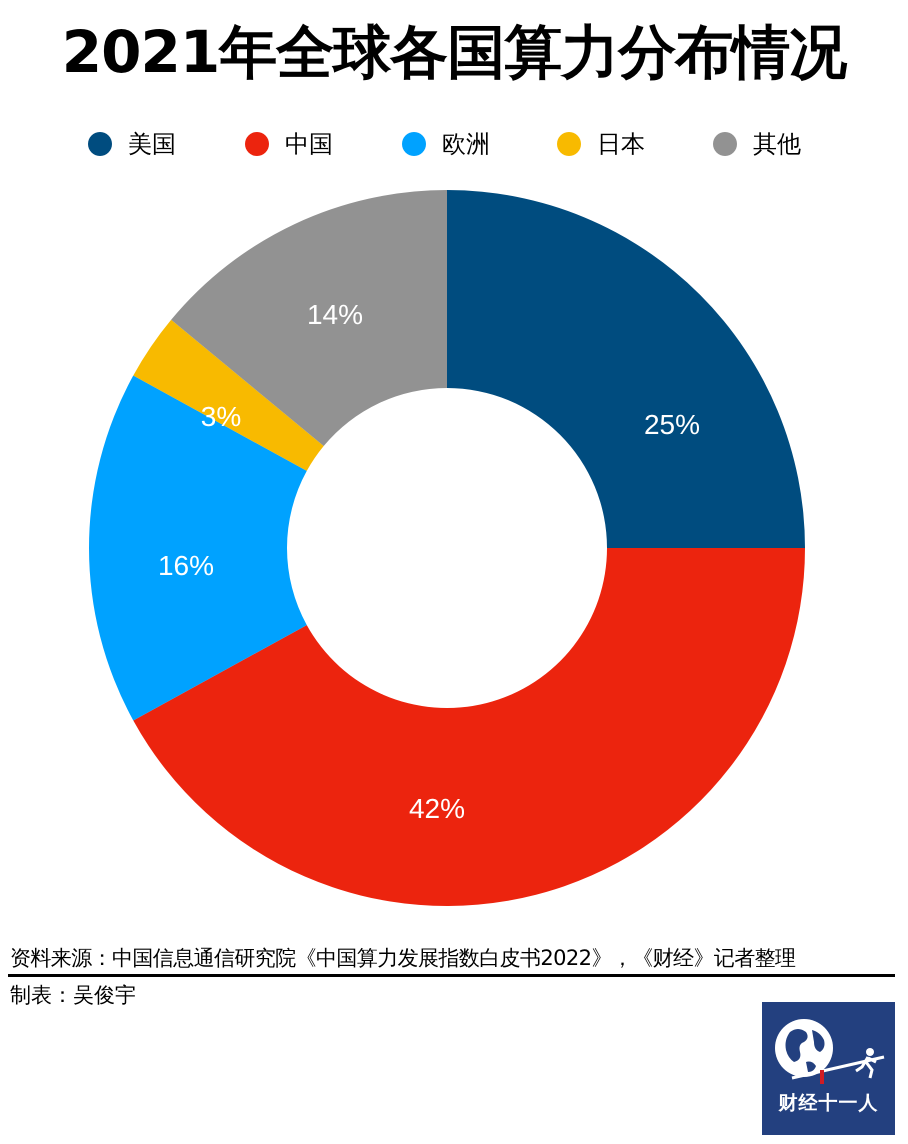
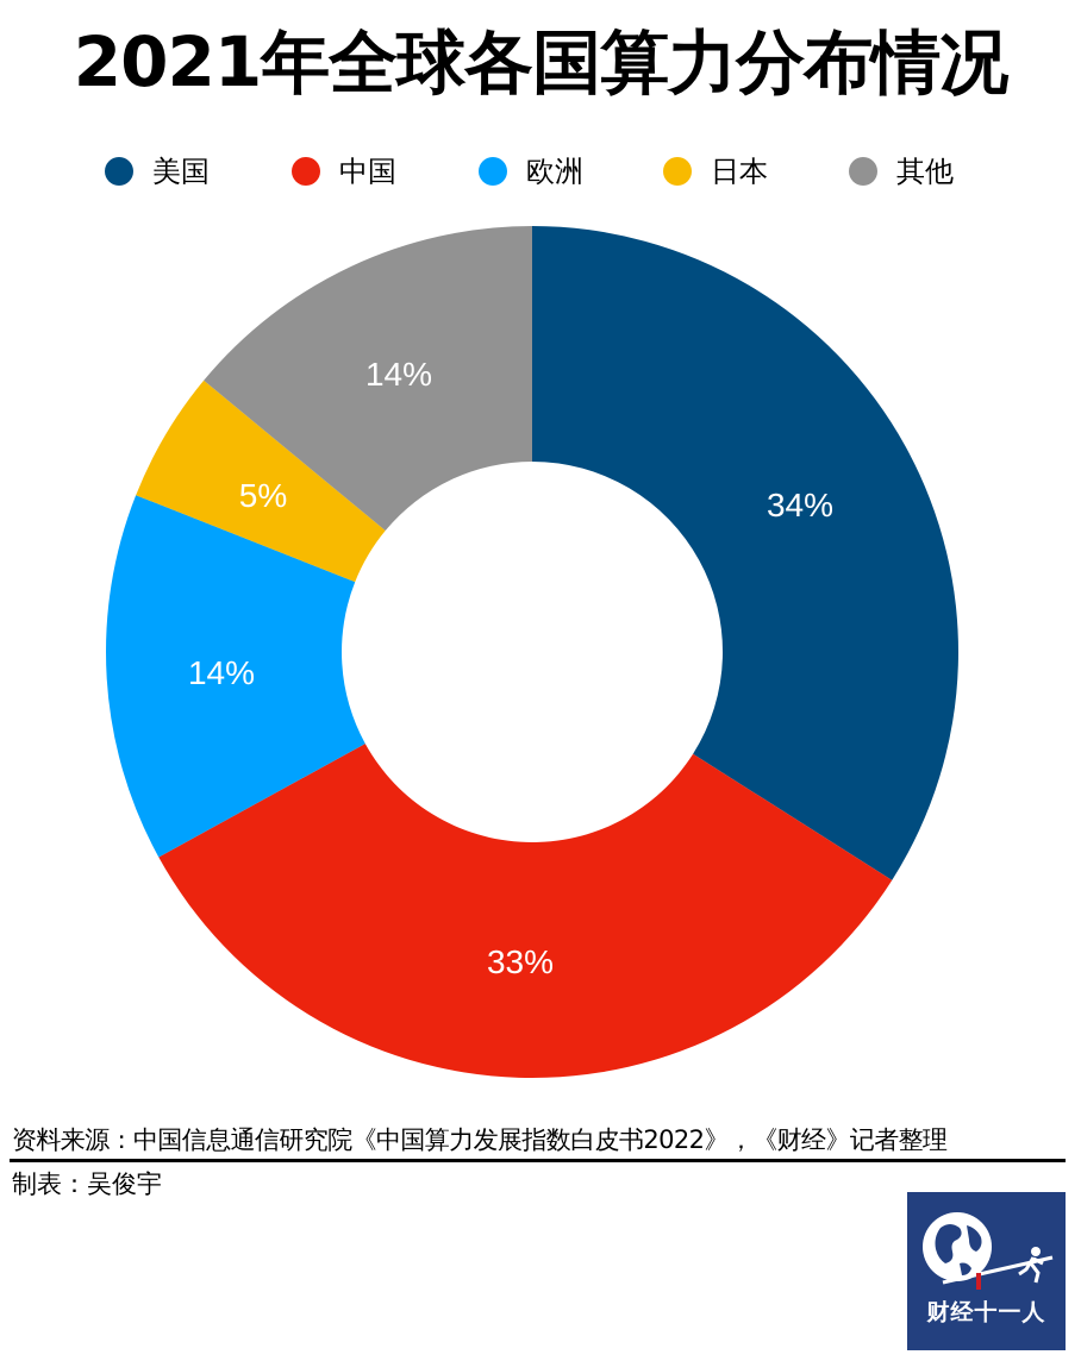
美国: 25% -> 34%
中国: 42% -> 33%
欧洲: 16% -> 14%
日本: 3% -> 5%
